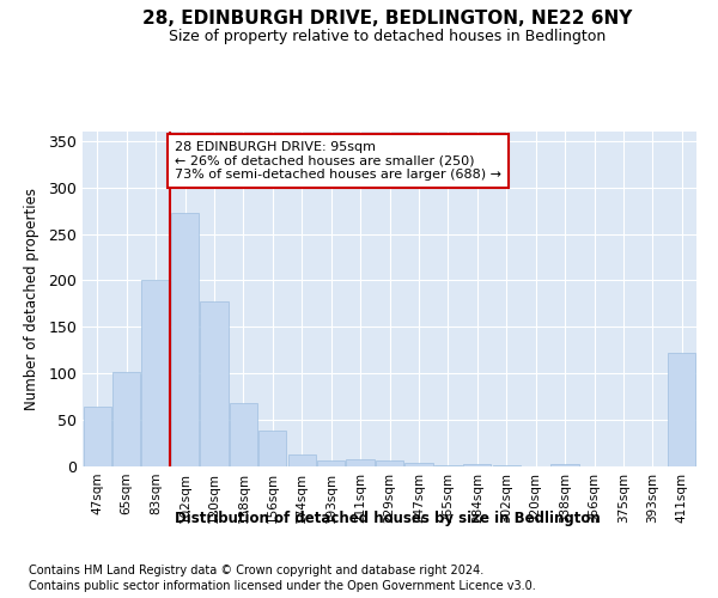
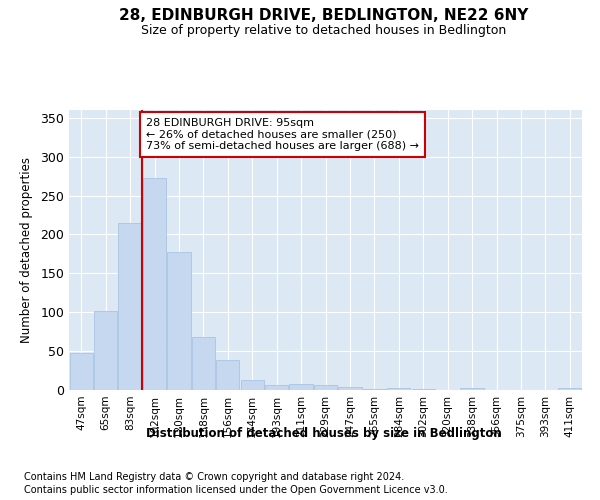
47sqm: 64 -> 48
83sqm: 200 -> 215
411sqm: 122 -> 2
